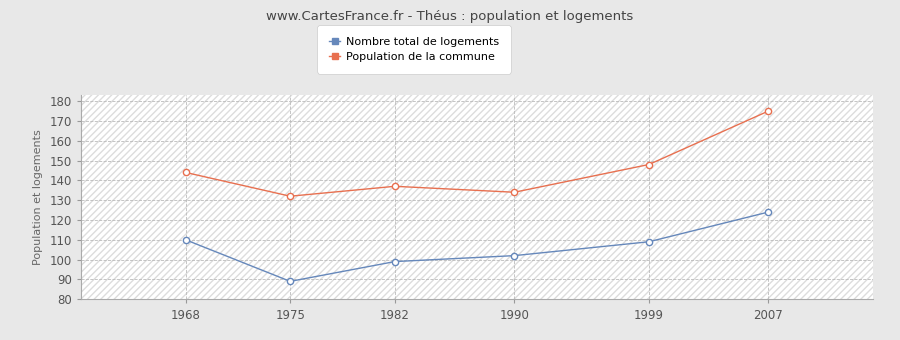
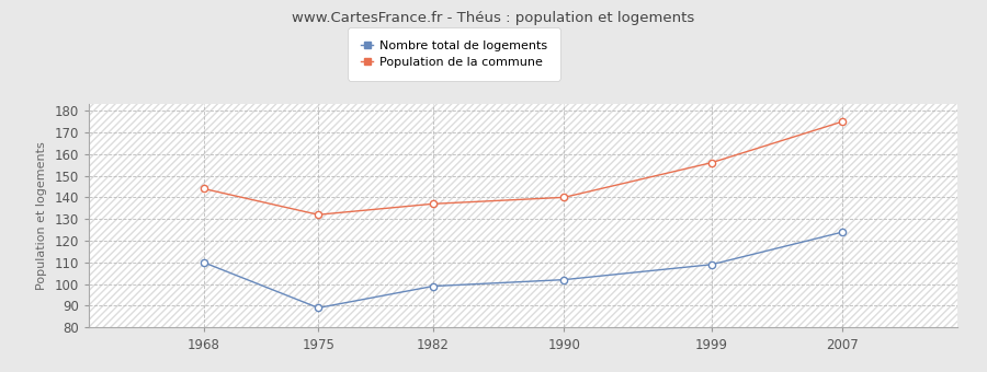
Population de la commune/1990: 134 -> 140
Population de la commune/1999: 148 -> 156
